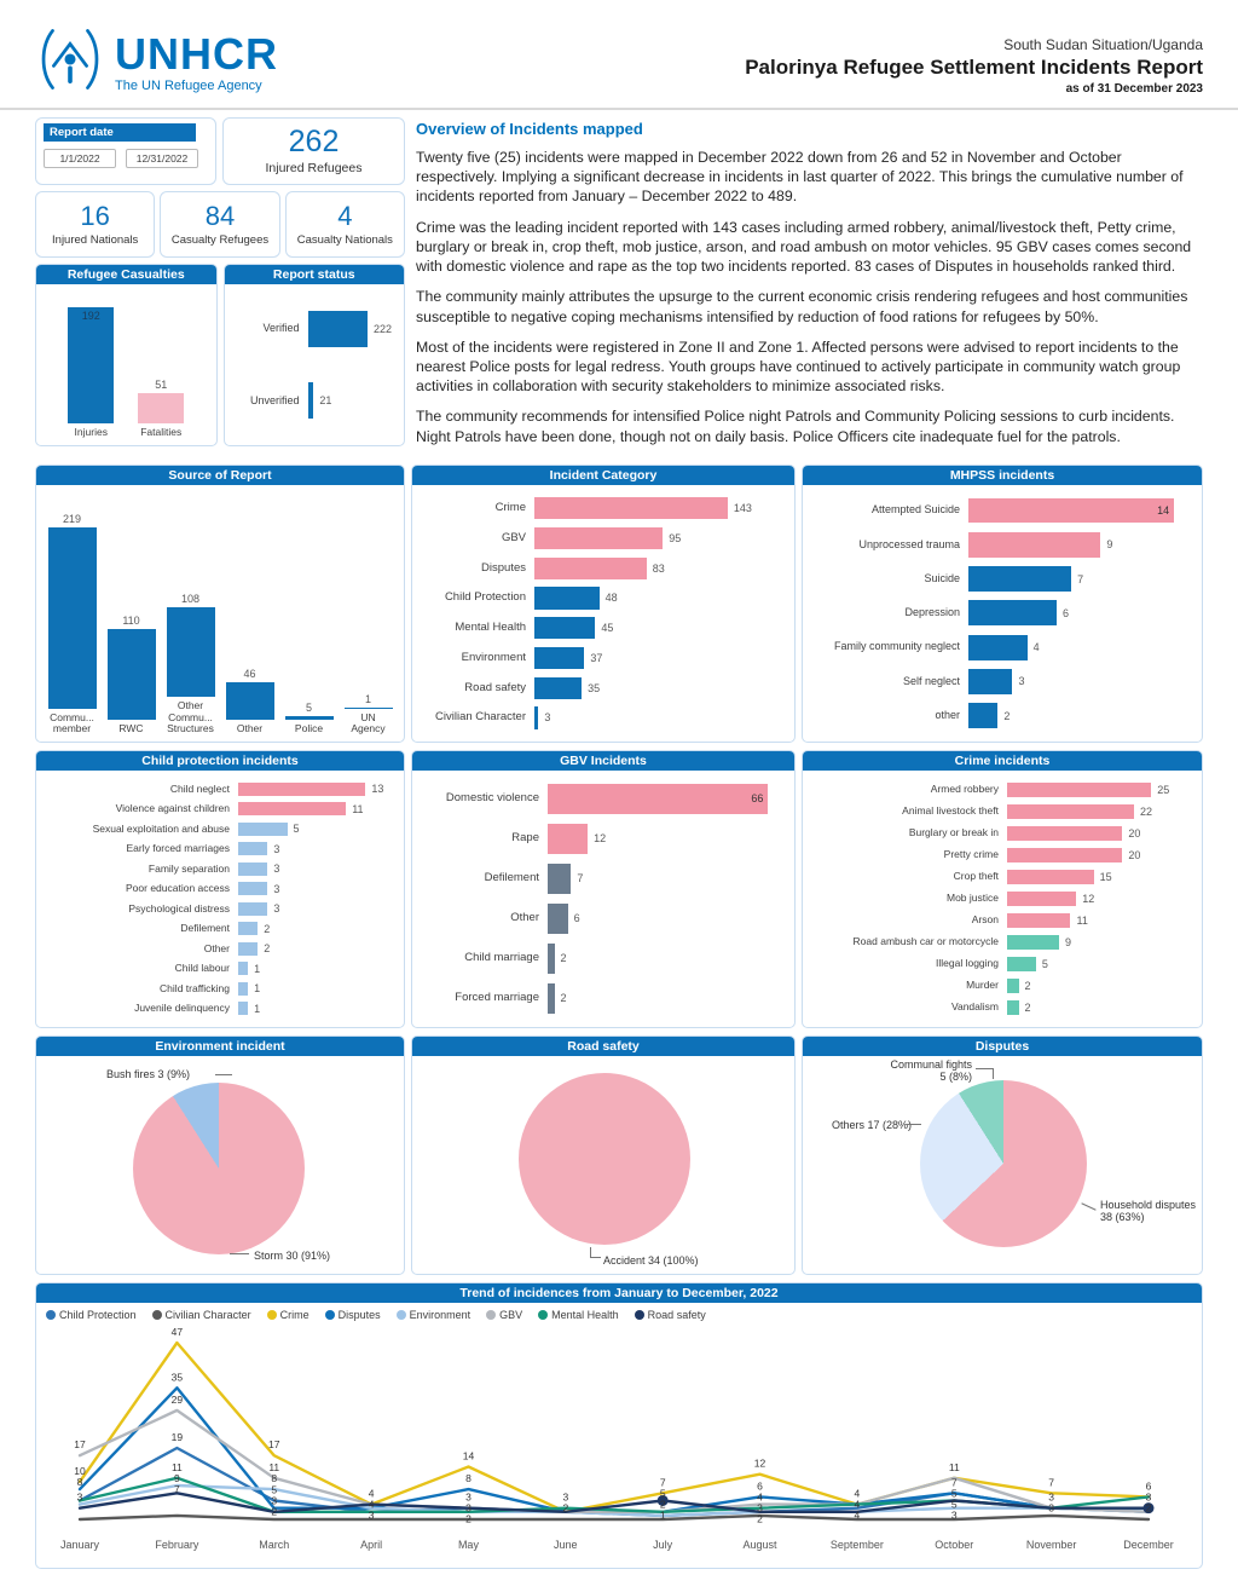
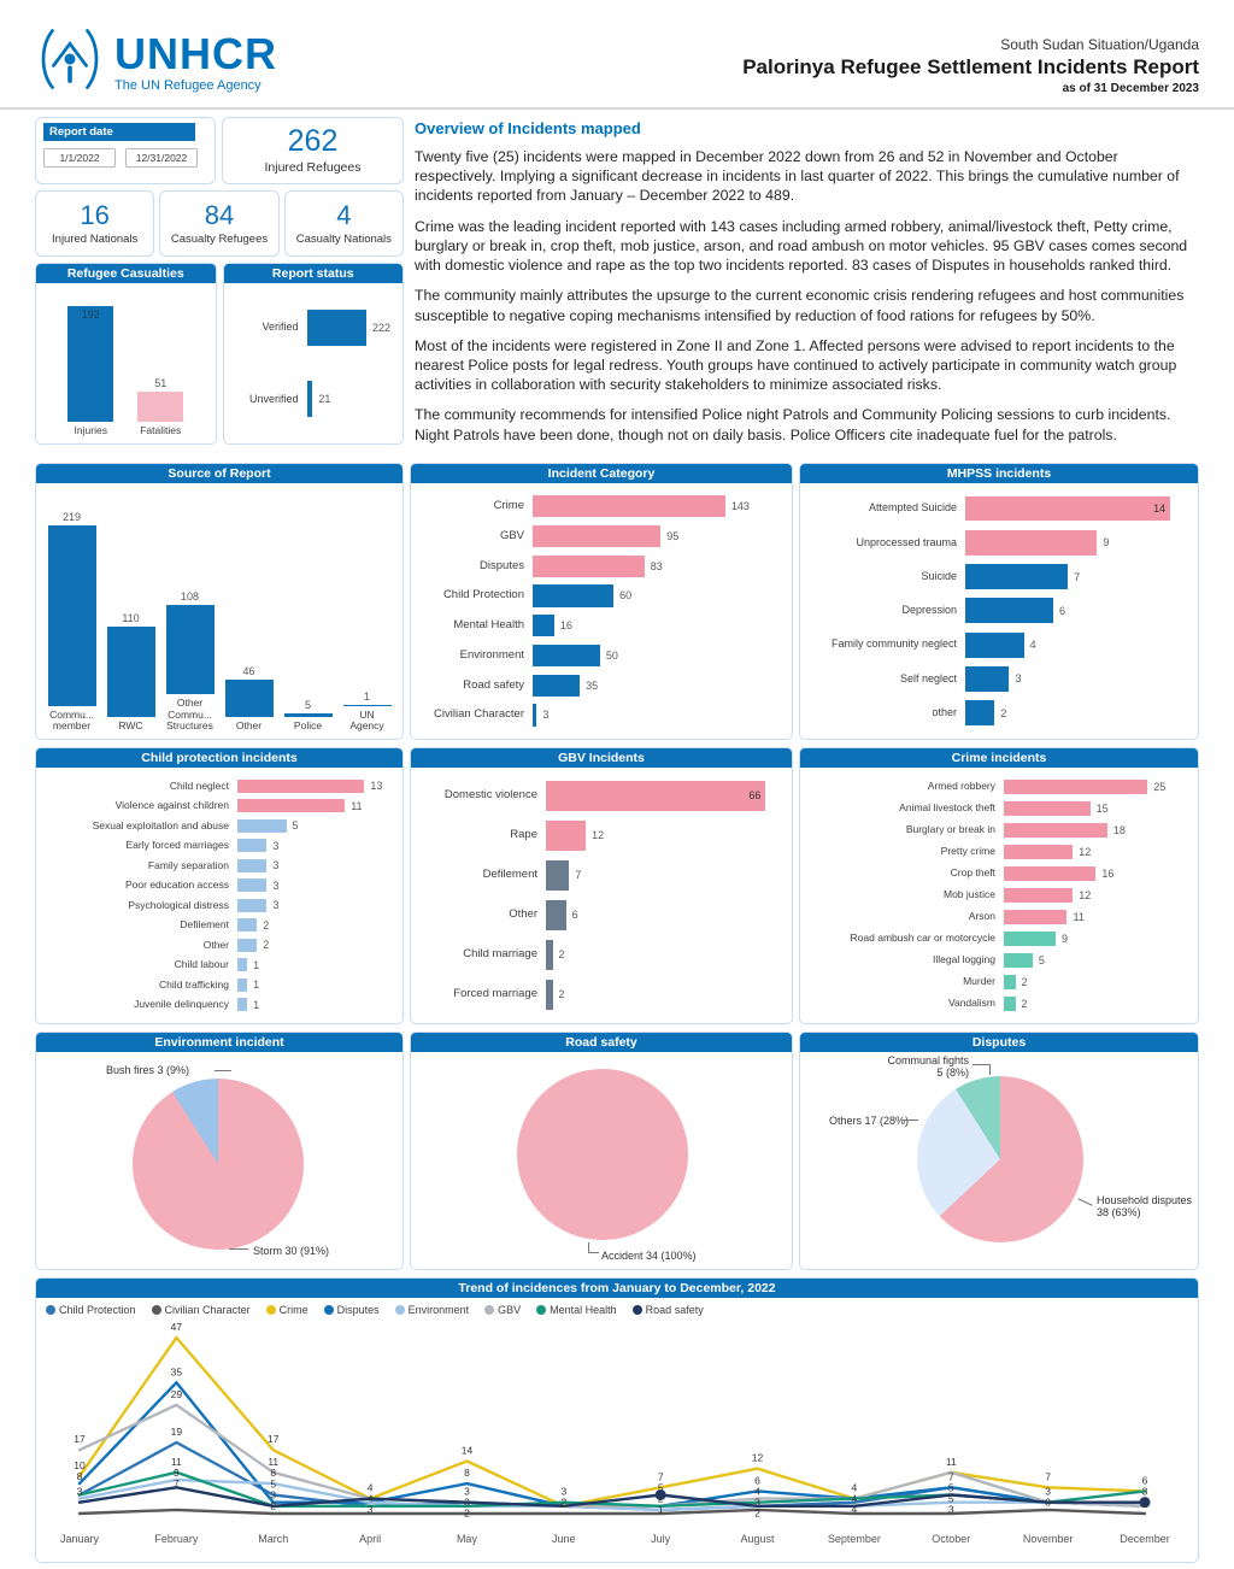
Incident Category/Child Protection: 48 -> 60
Incident Category/Mental Health: 45 -> 16
Incident Category/Environment: 37 -> 50
Crime incidents/Animal livestock theft: 22 -> 15
Crime incidents/Burglary or break in: 20 -> 18
Crime incidents/Pretty crime: 20 -> 12
Crime incidents/Crop theft: 15 -> 16
